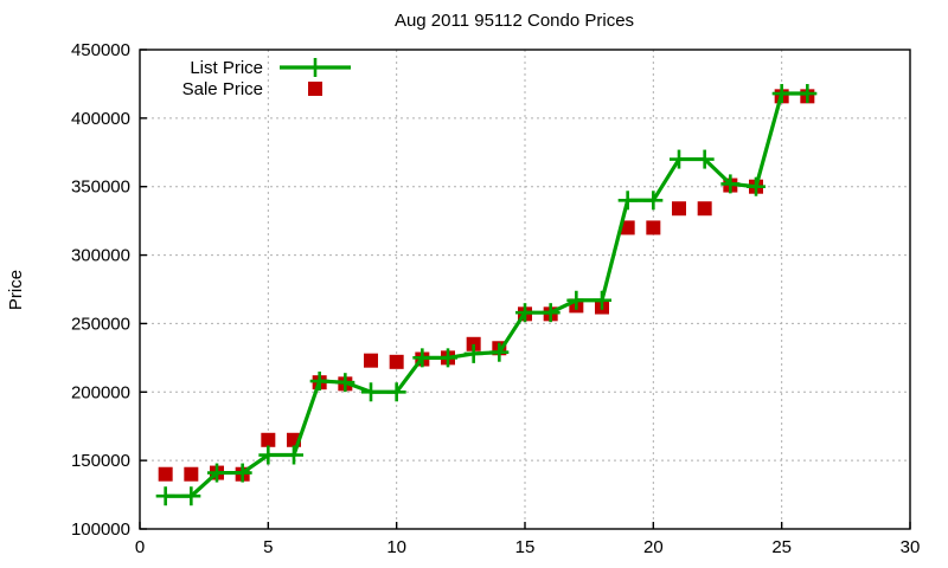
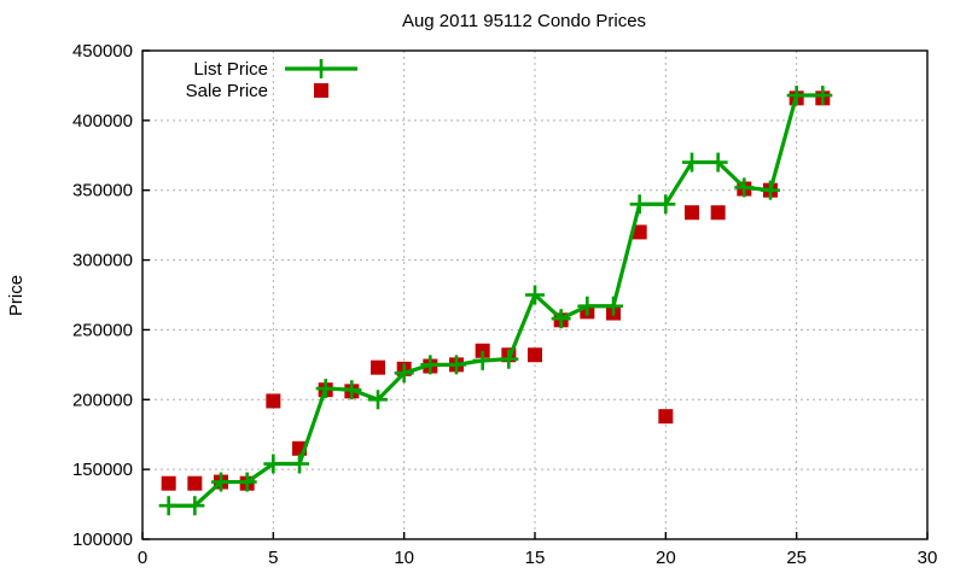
Sale Price/5: 165000 -> 199000
List Price/10: 200000 -> 219000
List Price/15: 258000 -> 275000
Sale Price/15: 257000 -> 232000
Sale Price/20: 320000 -> 188000
